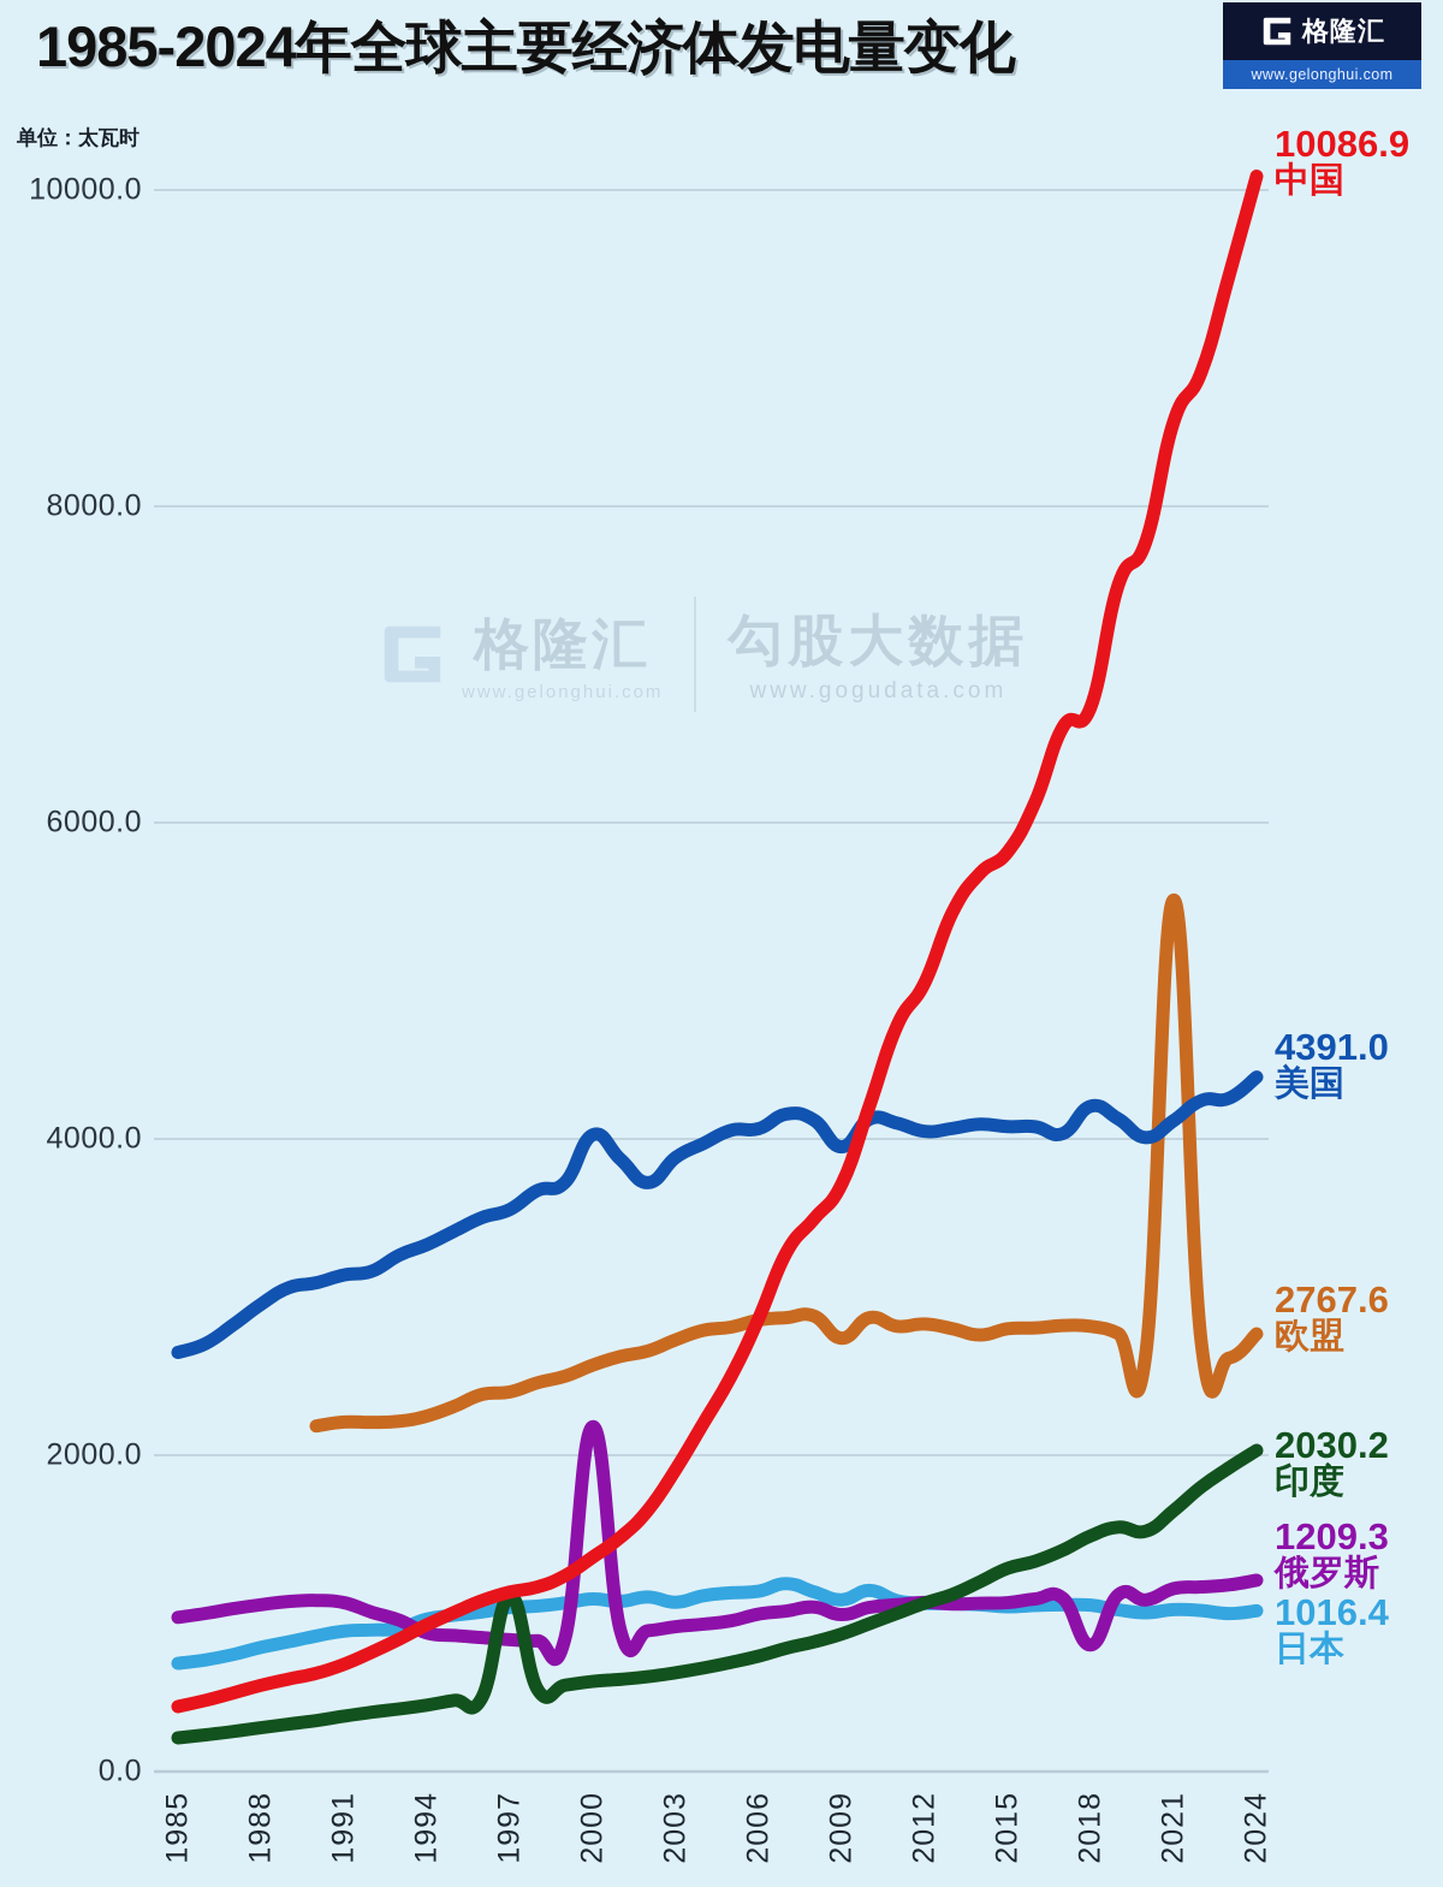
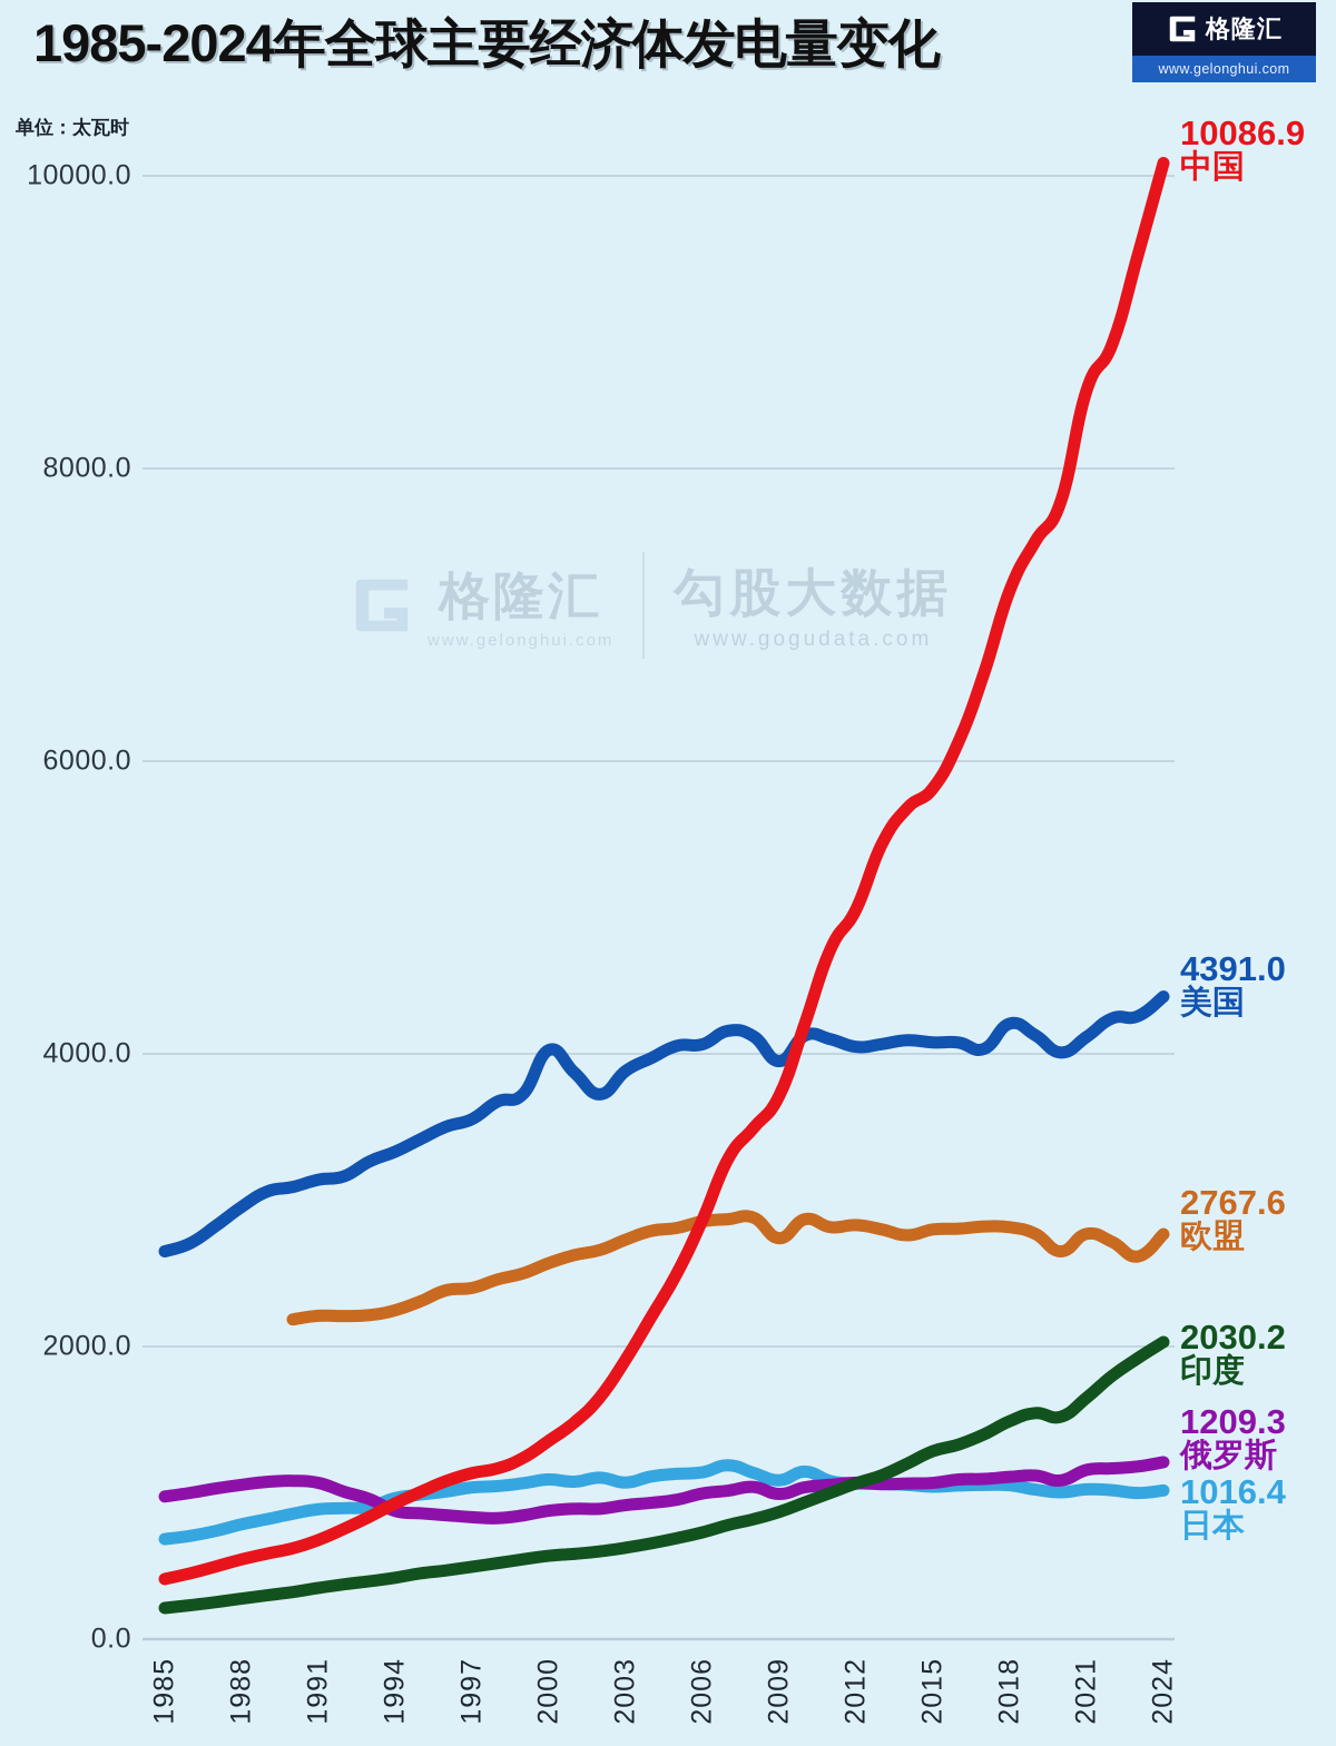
印度/1997: 1110 -> 500
俄罗斯/2000: 2180 -> 880
中国/2018: 6730 -> 7170
俄罗斯/2018: 800 -> 1110
欧盟/2021: 5510 -> 2770
